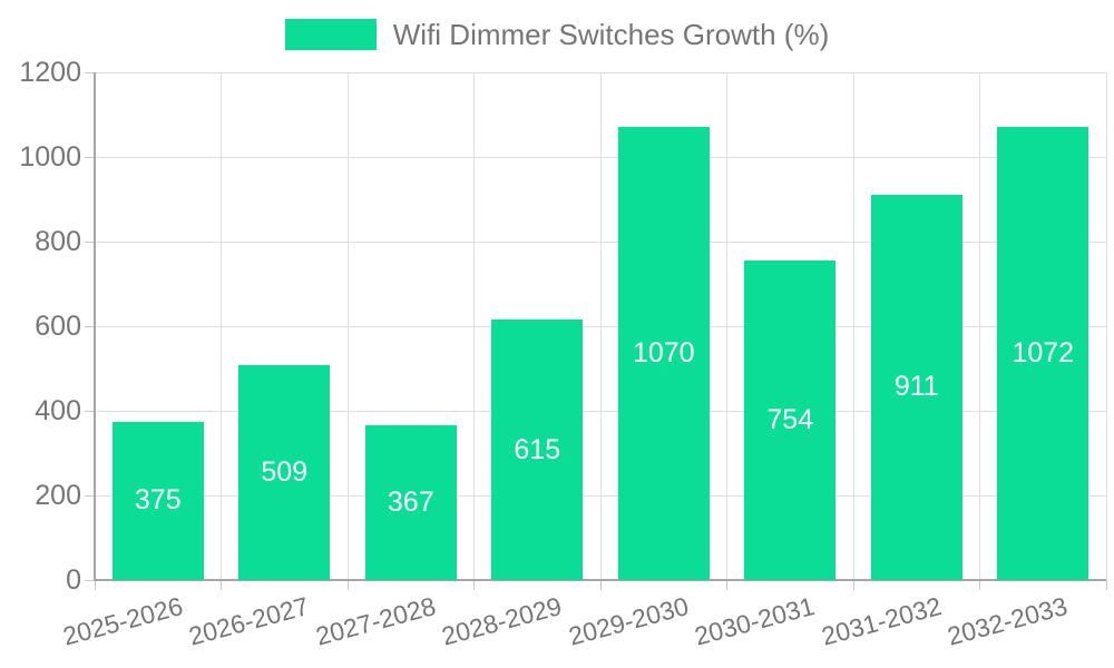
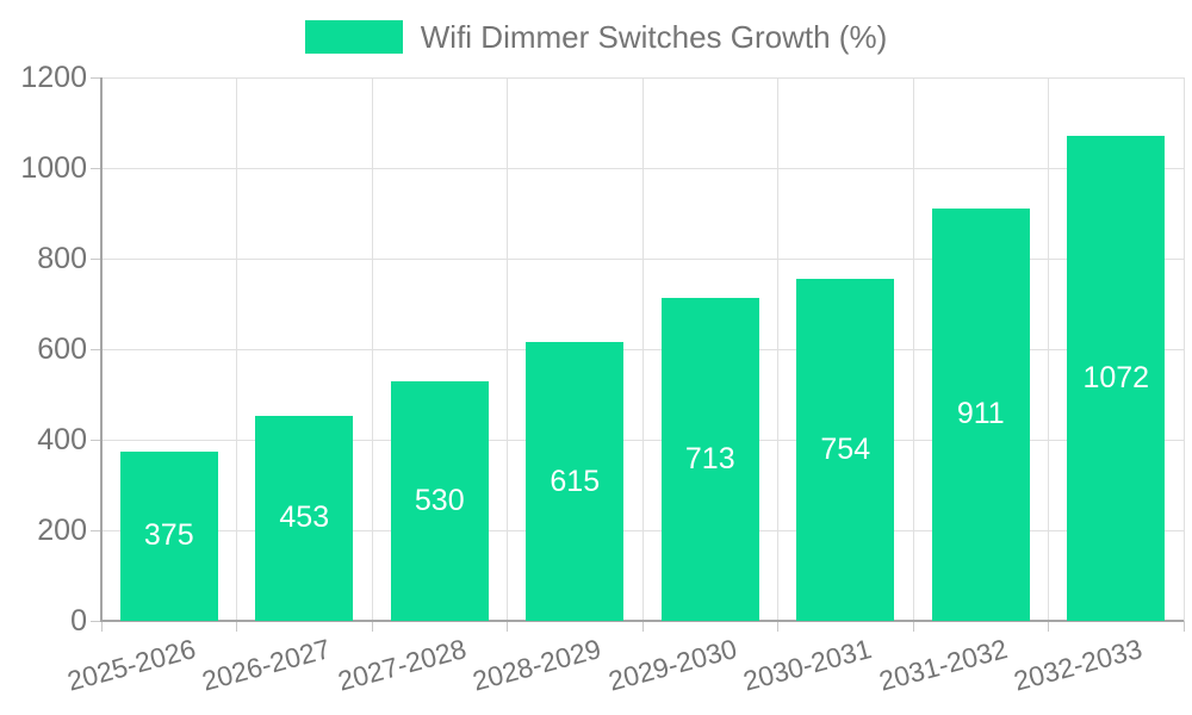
2026-2027: 509 -> 453
2027-2028: 367 -> 530
2029-2030: 1070 -> 713
